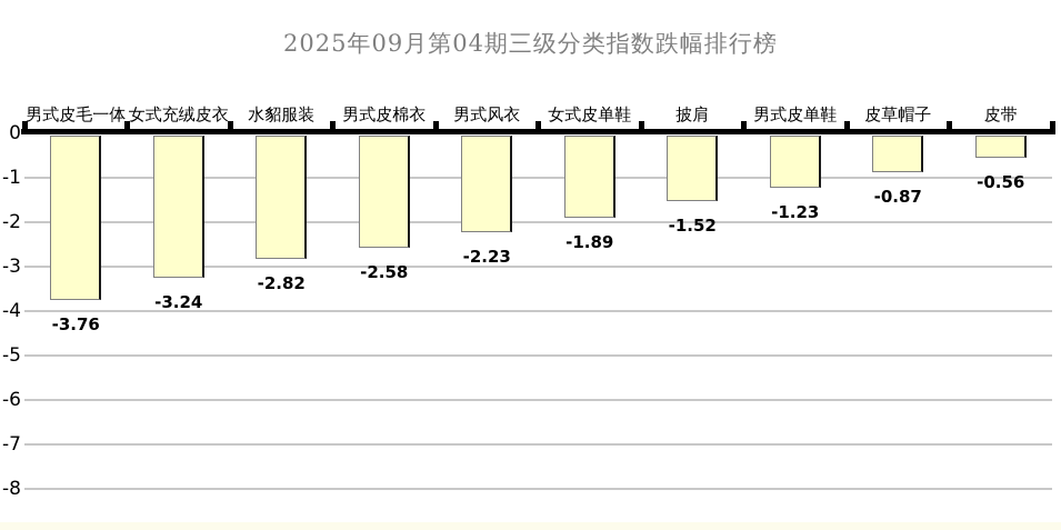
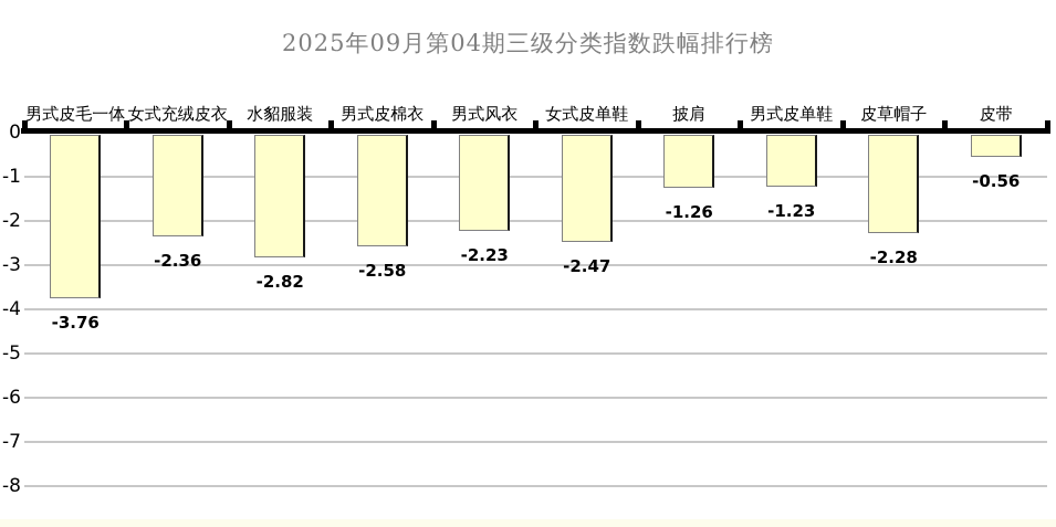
女式充绒皮衣: -3.24 -> -2.36
女式皮单鞋: -1.89 -> -2.47
披肩: -1.52 -> -1.26
皮草帽子: -0.87 -> -2.28
